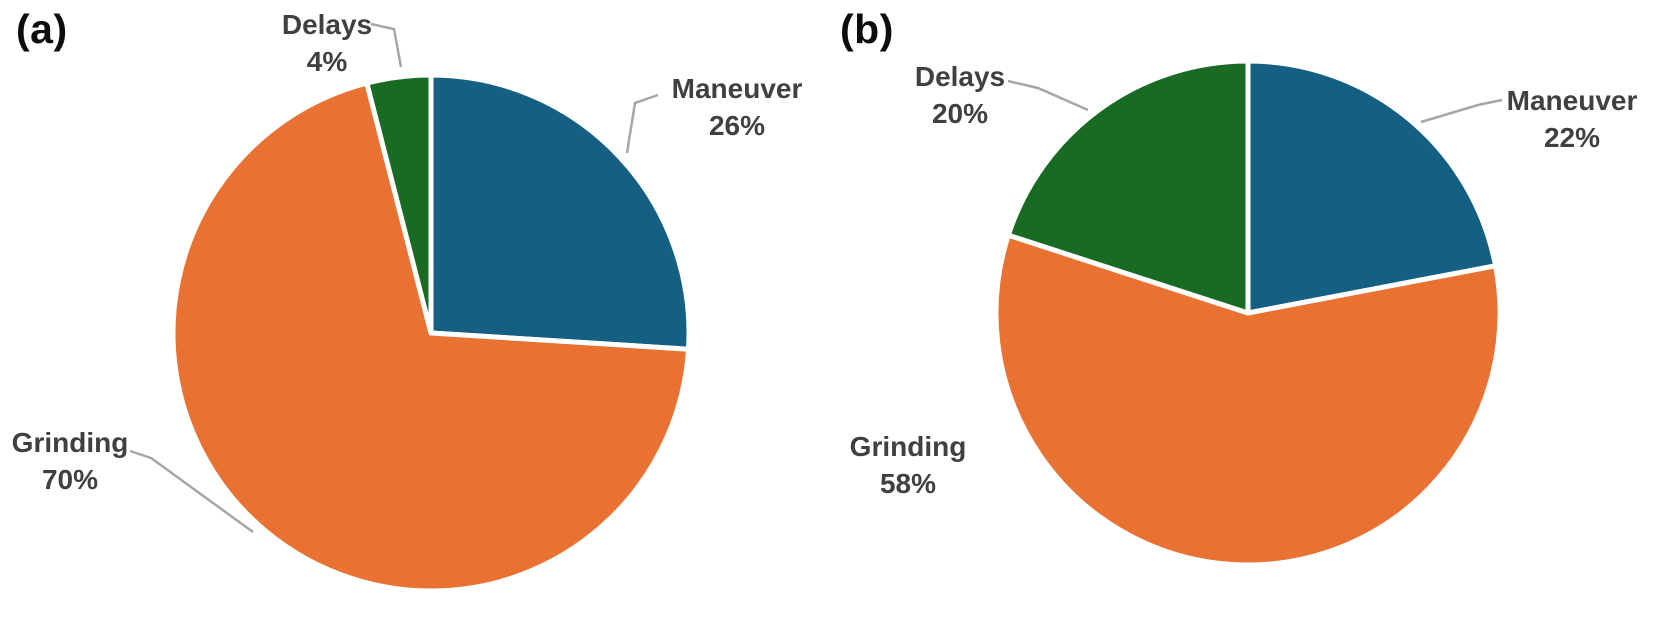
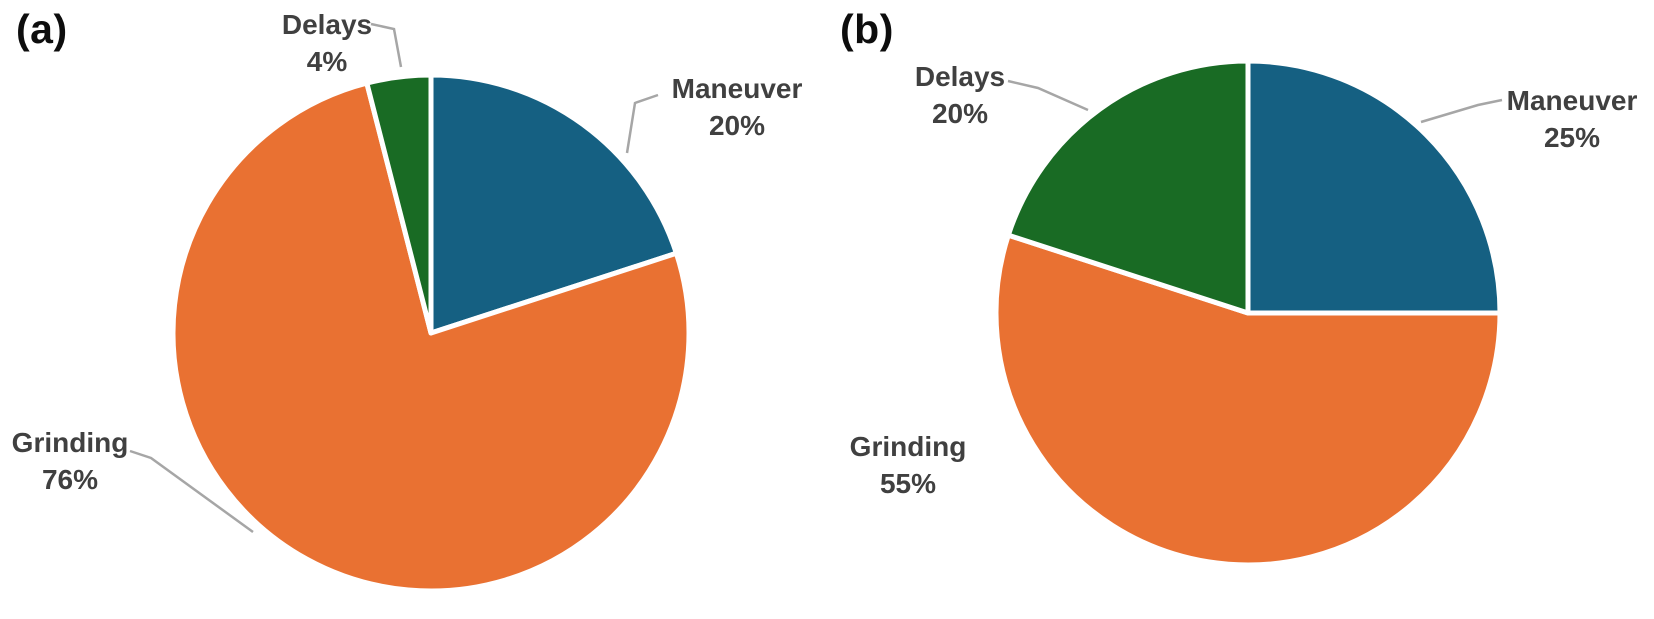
(a)/Maneuver: 26% -> 20%
(a)/Grinding: 70% -> 76%
(b)/Maneuver: 22% -> 25%
(b)/Grinding: 58% -> 55%
